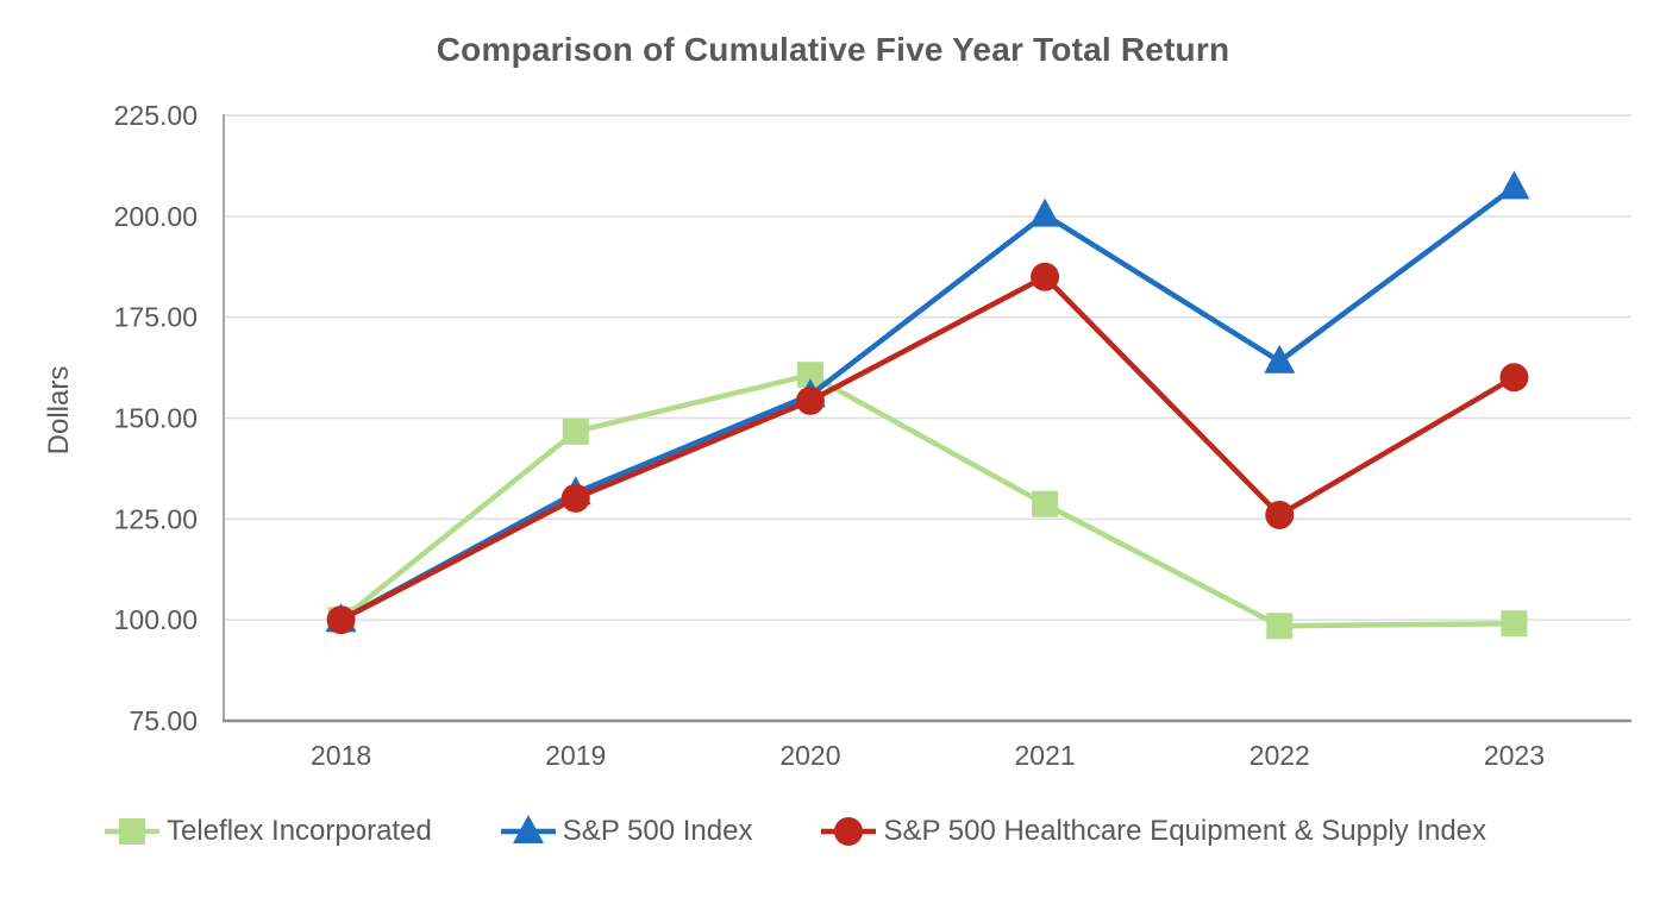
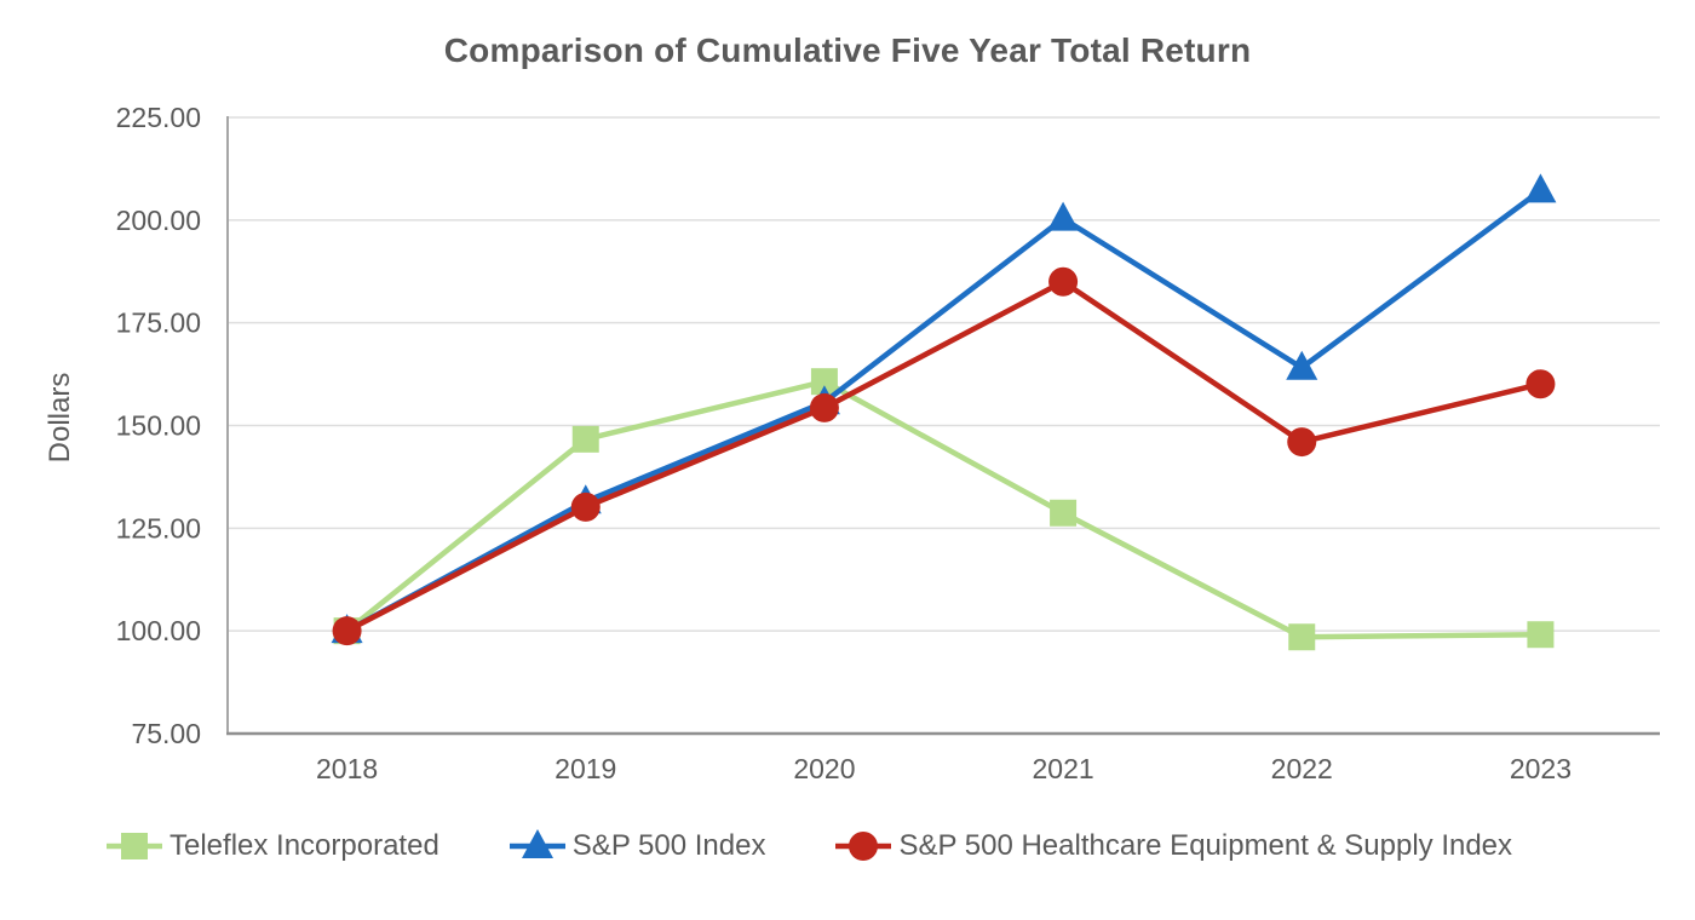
S&P 500 Healthcare Equipment & Supply Index/2022: 126 -> 146
